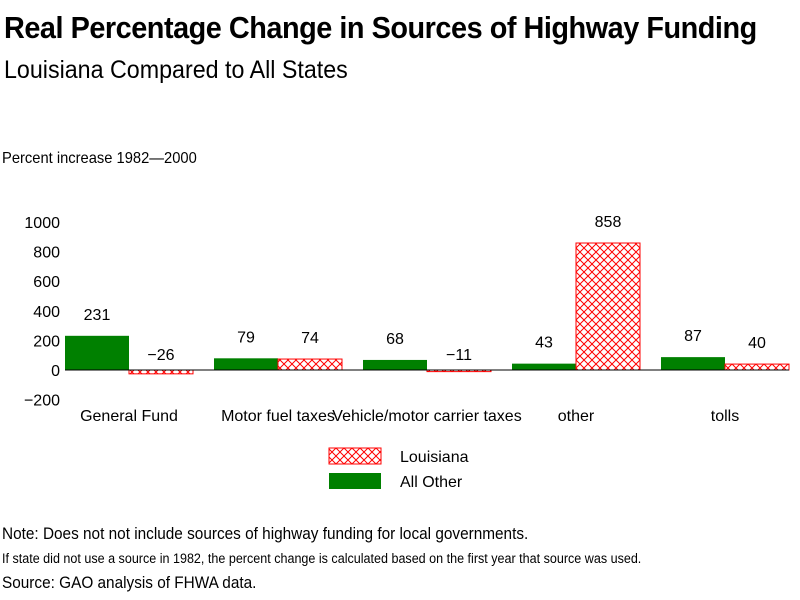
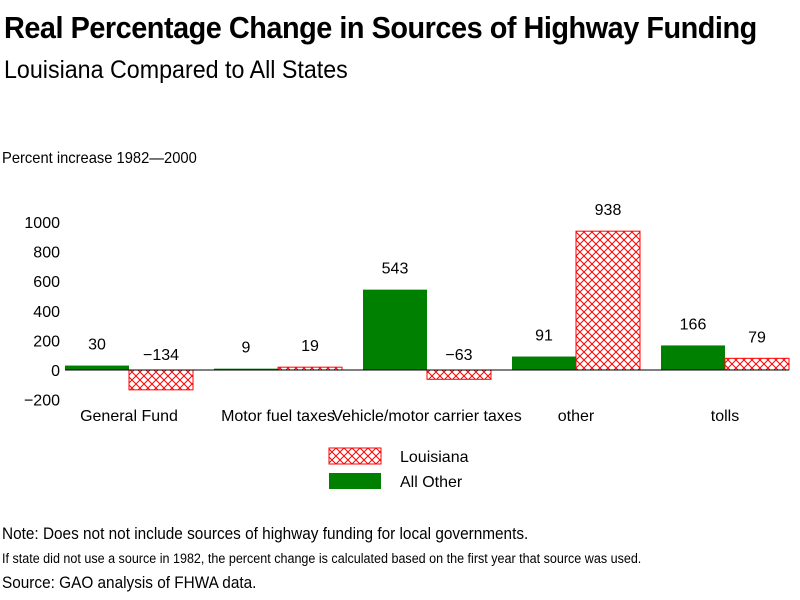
All Other/General Fund: 231 -> 30
Louisiana/General Fund: −26 -> −134
All Other/Motor fuel taxes: 79 -> 9
Louisiana/Motor fuel taxes: 74 -> 19
All Other/Vehicle/motor carrier taxes: 68 -> 543
Louisiana/Vehicle/motor carrier taxes: −11 -> −63
All Other/other: 43 -> 91
Louisiana/other: 858 -> 938
All Other/tolls: 87 -> 166
Louisiana/tolls: 40 -> 79
